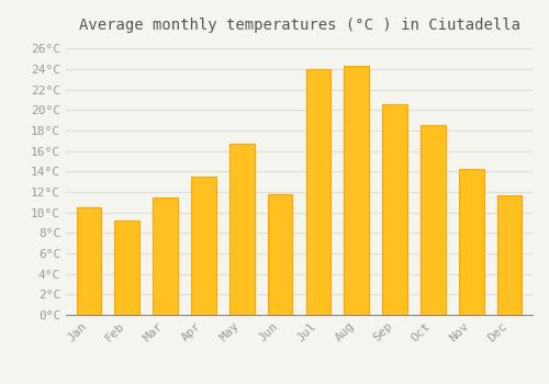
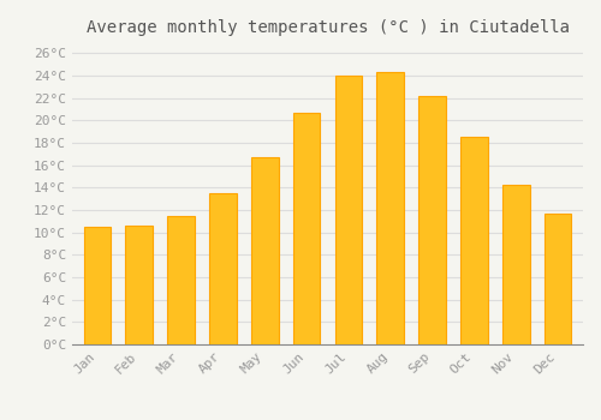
Feb: 9.2°C -> 10.6°C
Jun: 11.8°C -> 20.7°C
Sep: 20.6°C -> 22.2°C
